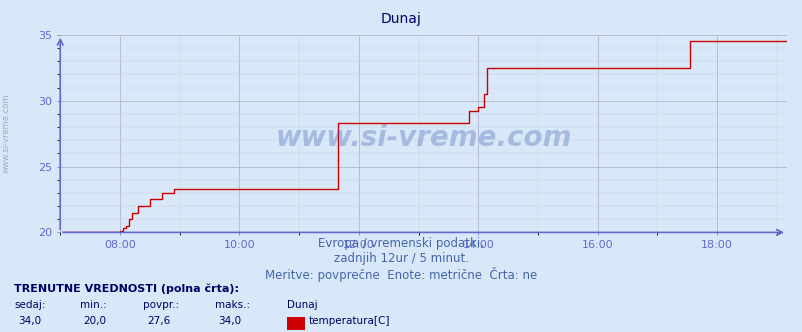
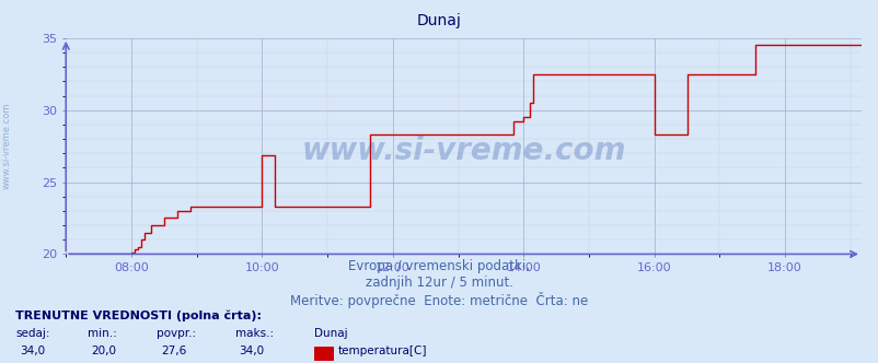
10:00: 23.3 -> 26.9
16:00: 32.5 -> 28.3
